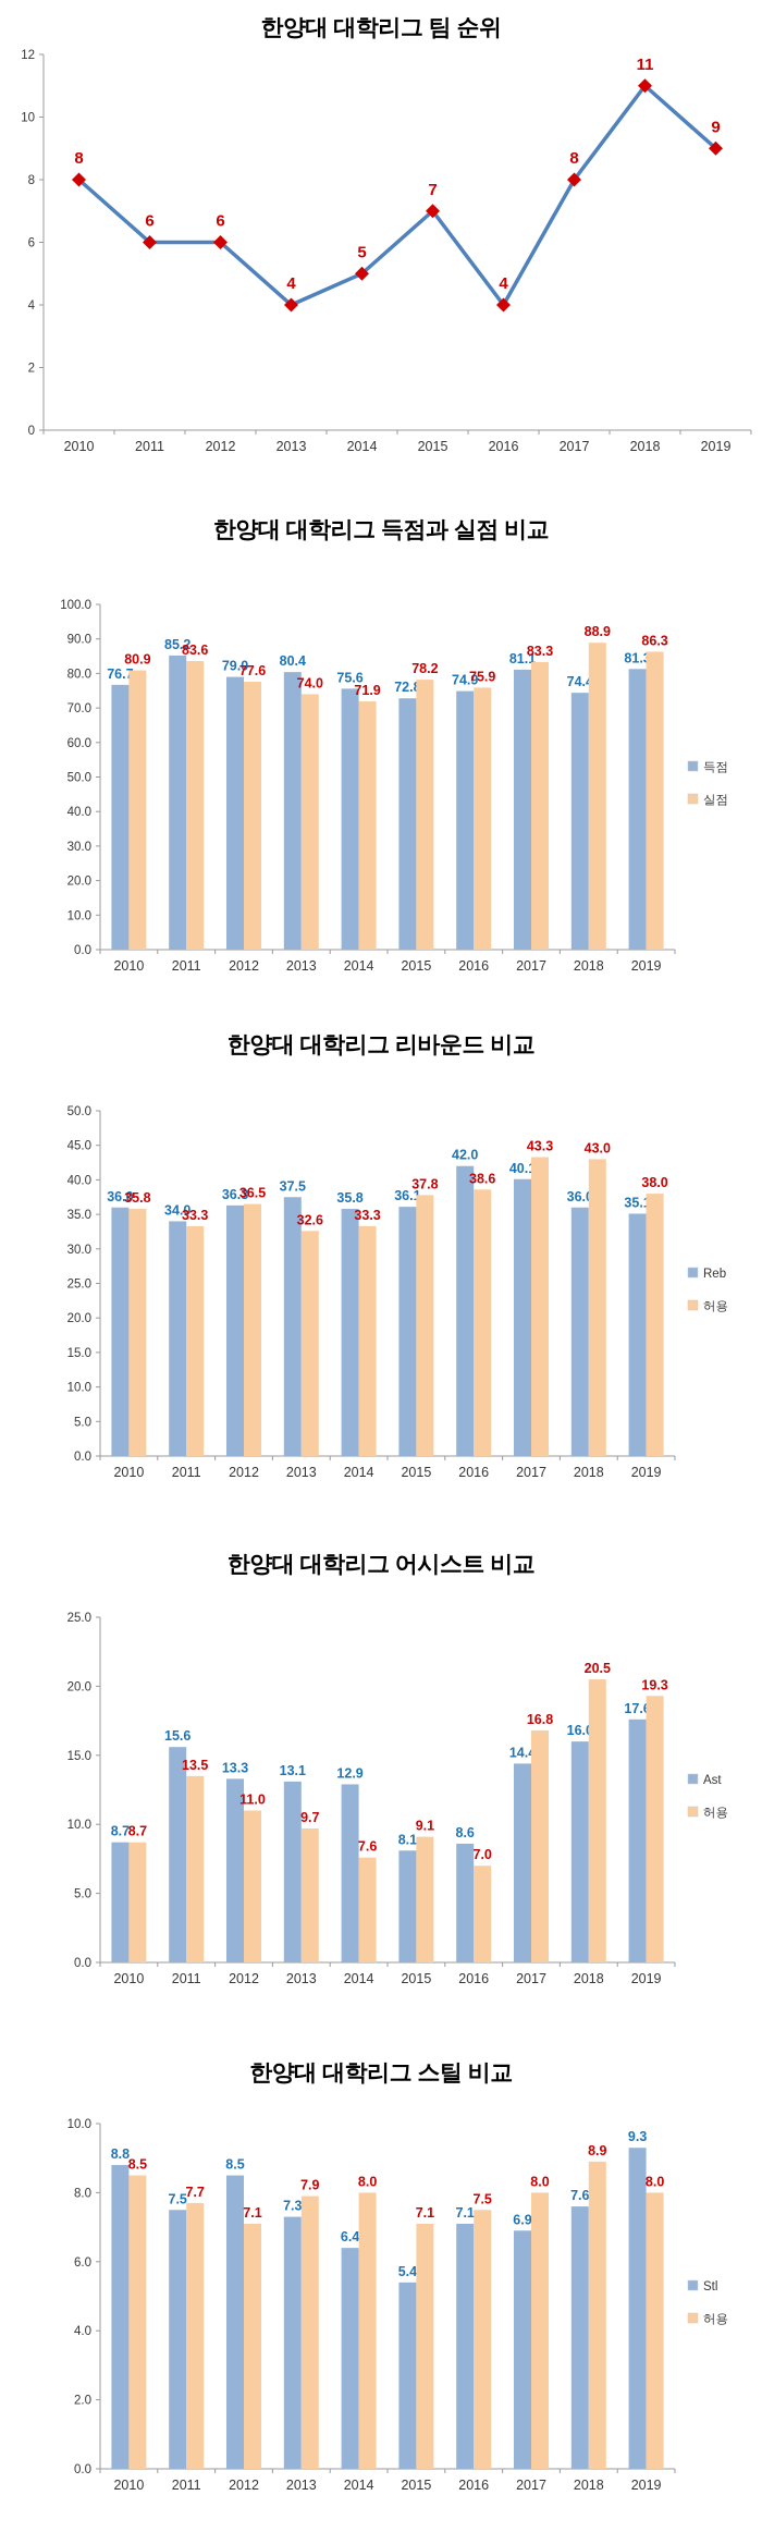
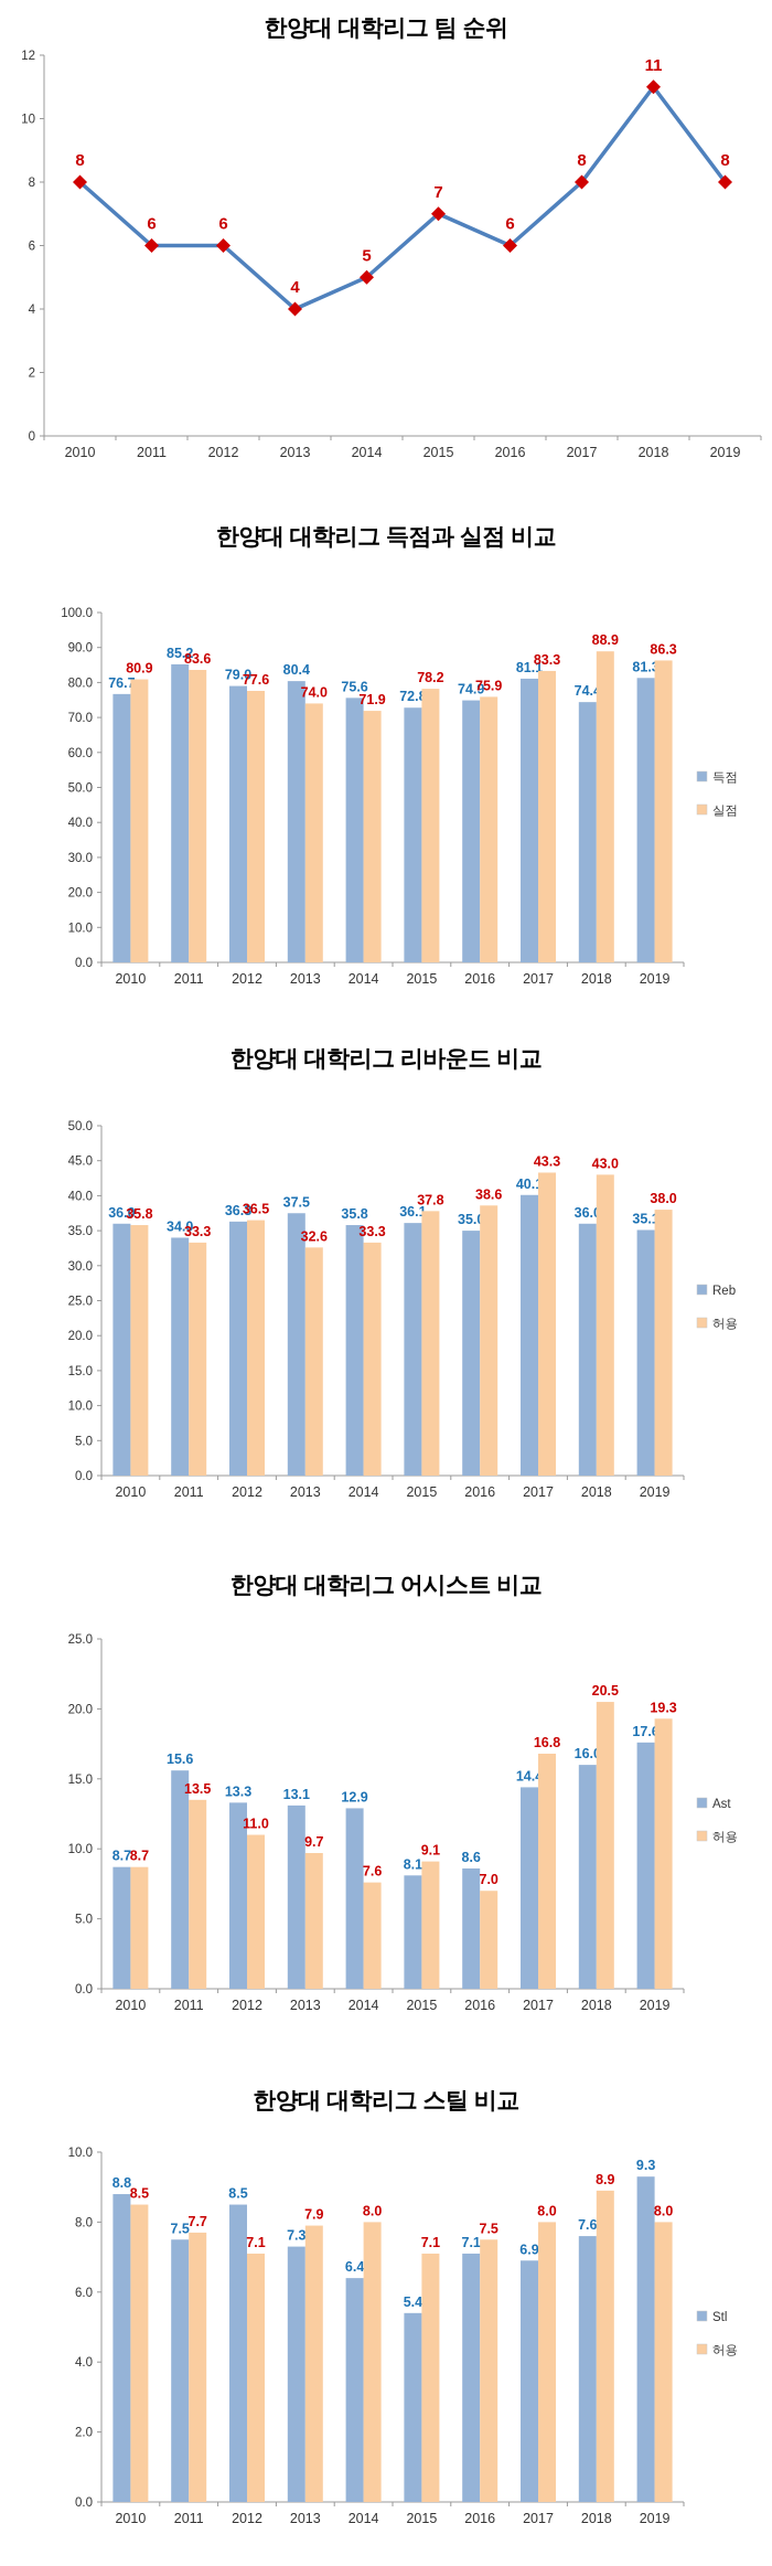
한양대 대학리그 팀 순위/2016: 4 -> 6
한양대 대학리그 팀 순위/2019: 9 -> 8
한양대 대학리그 리바운드 비교/Reb/2016: 42.0 -> 35.0
